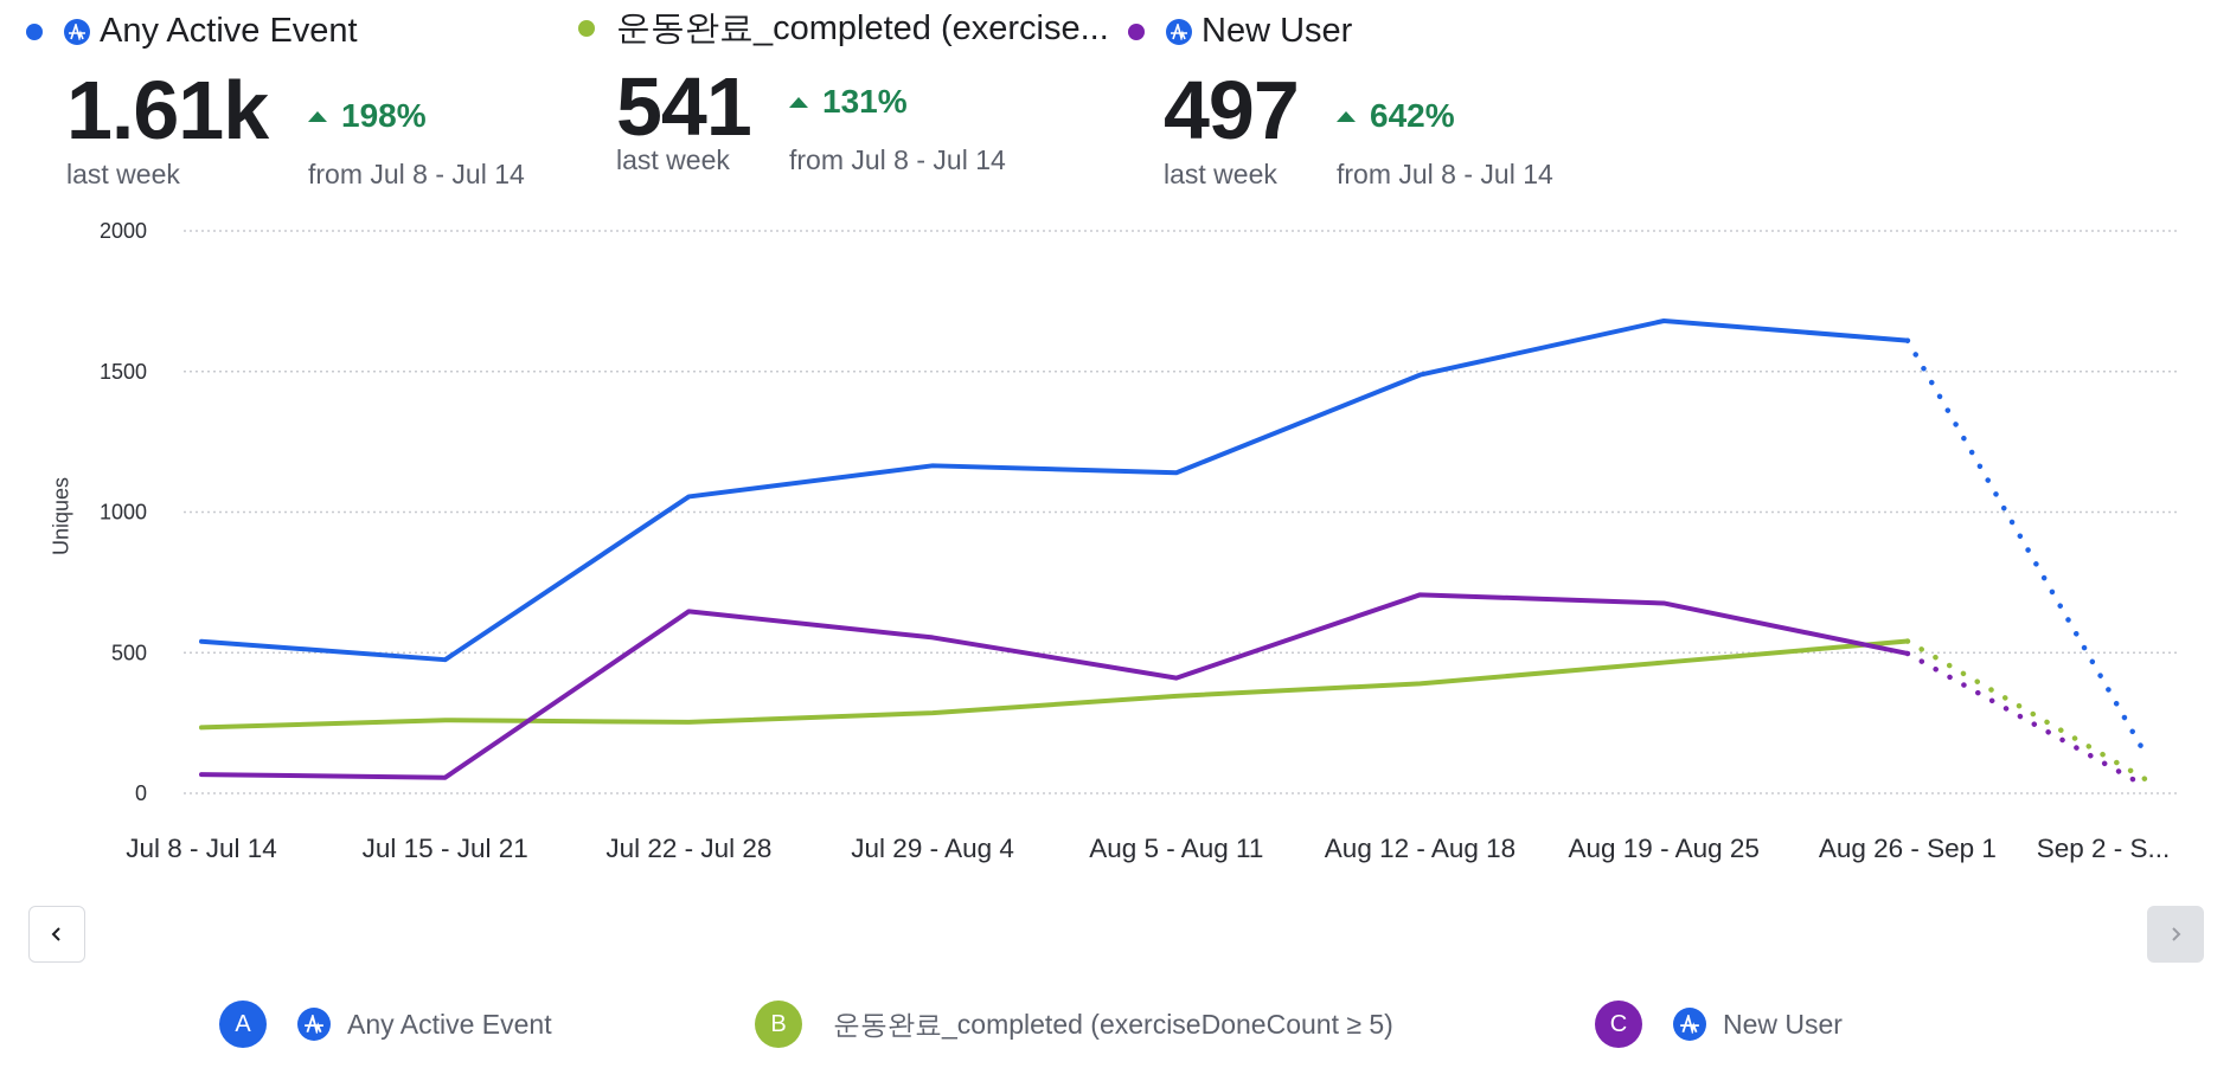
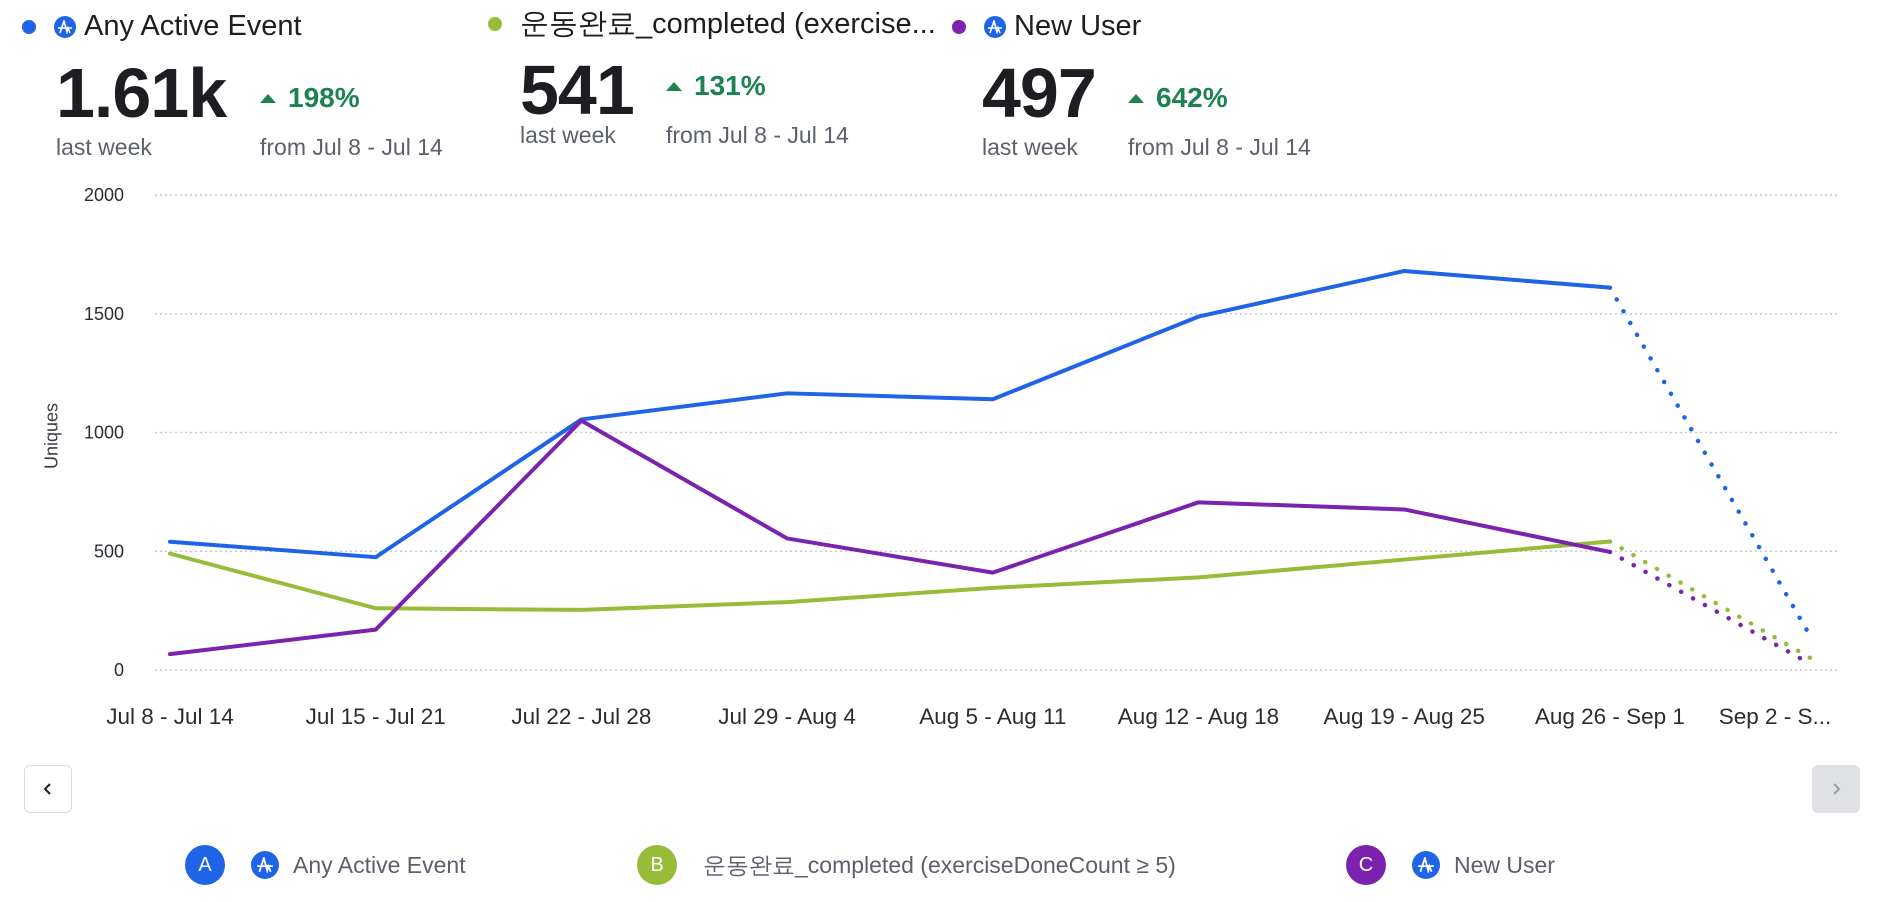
운동완료_completed (exerciseDoneCount ≥ 5)/Jul 8 - Jul 14: 230 -> 490
New User/Jul 15 - Jul 21: 60 -> 170
New User/Jul 22 - Jul 28: 650 -> 1050
